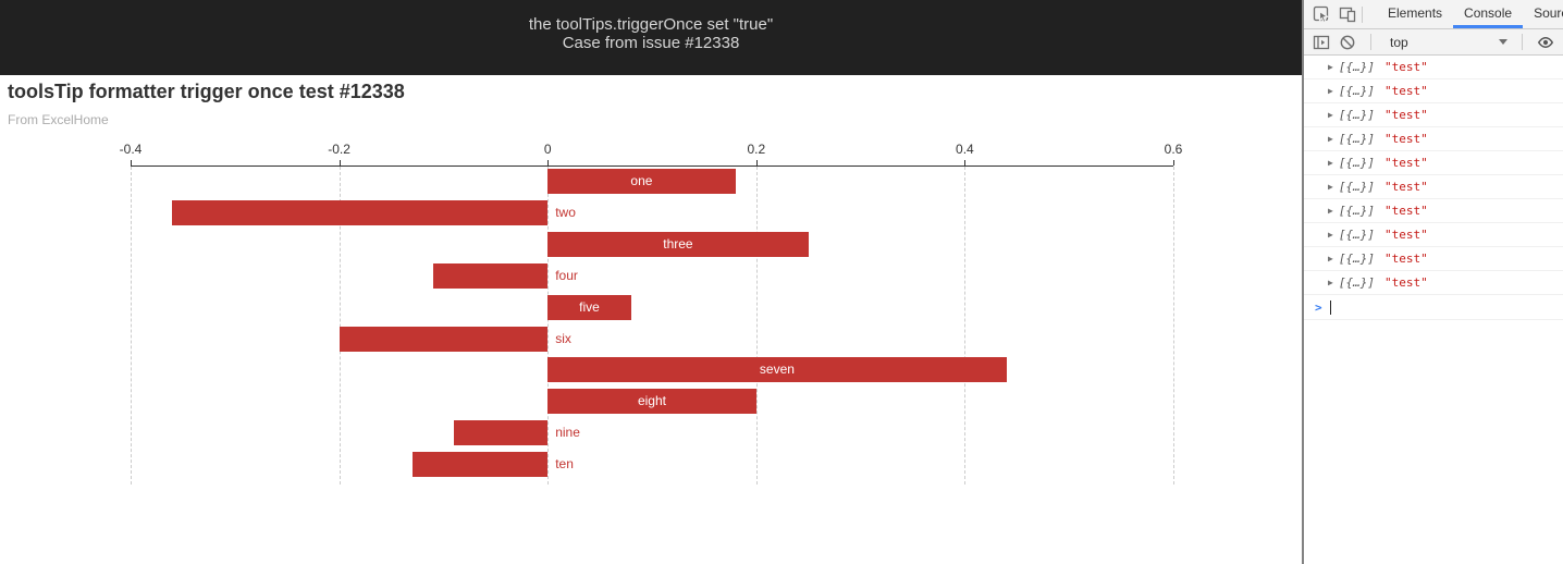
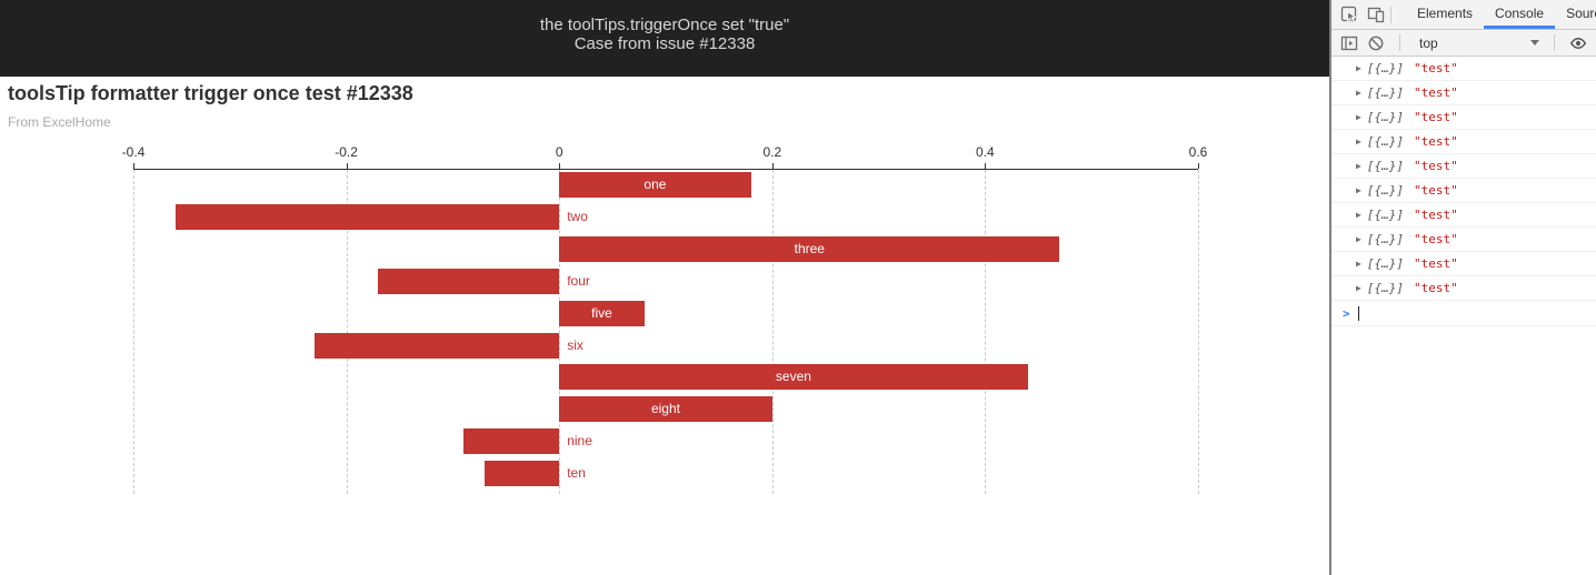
three: 0.25 -> 0.47
four: -0.11 -> -0.17
six: -0.20 -> -0.23
ten: -0.13 -> -0.07
